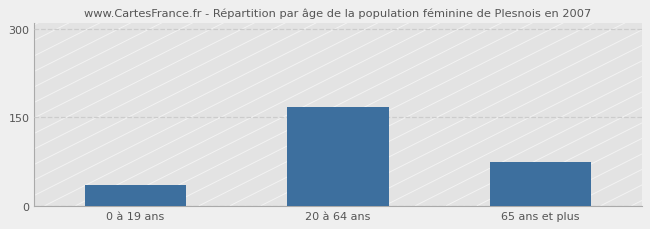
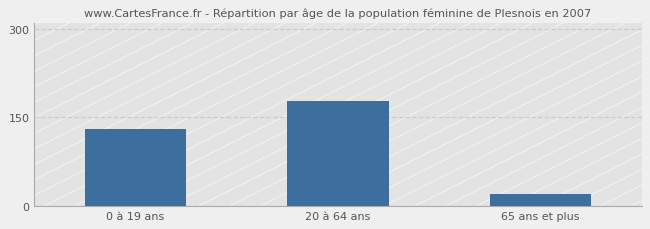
0 à 19 ans: 36 -> 130
20 à 64 ans: 168 -> 178
65 ans et plus: 74 -> 20
